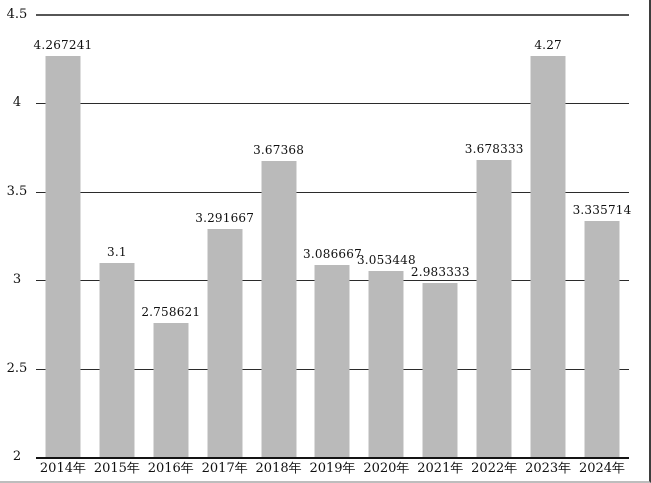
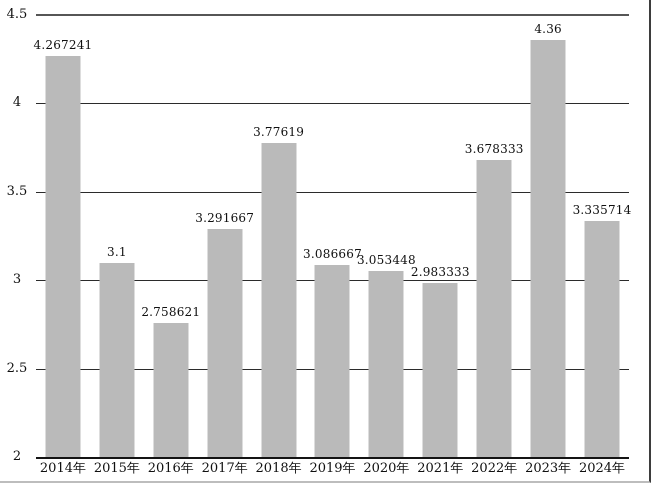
2018年: 3.67368 -> 3.77619
2023年: 4.27 -> 4.36
